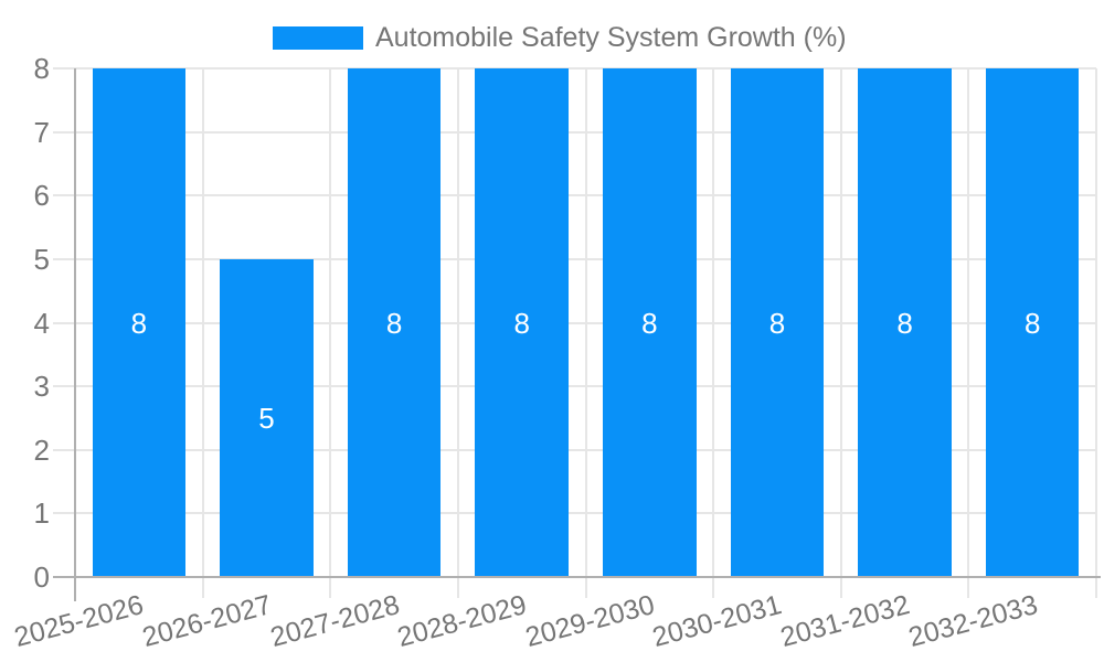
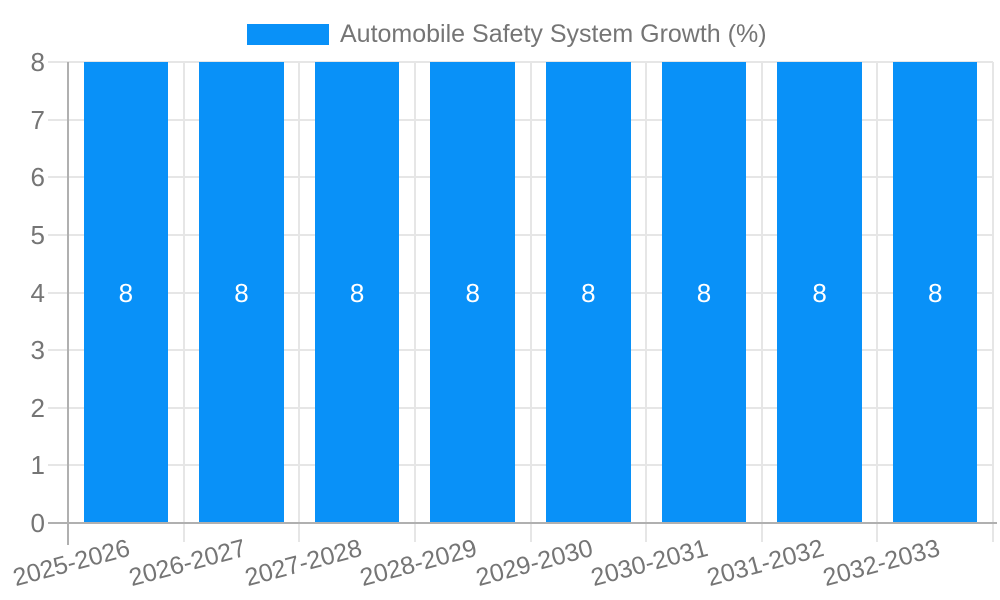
2026-2027: 5 -> 8
